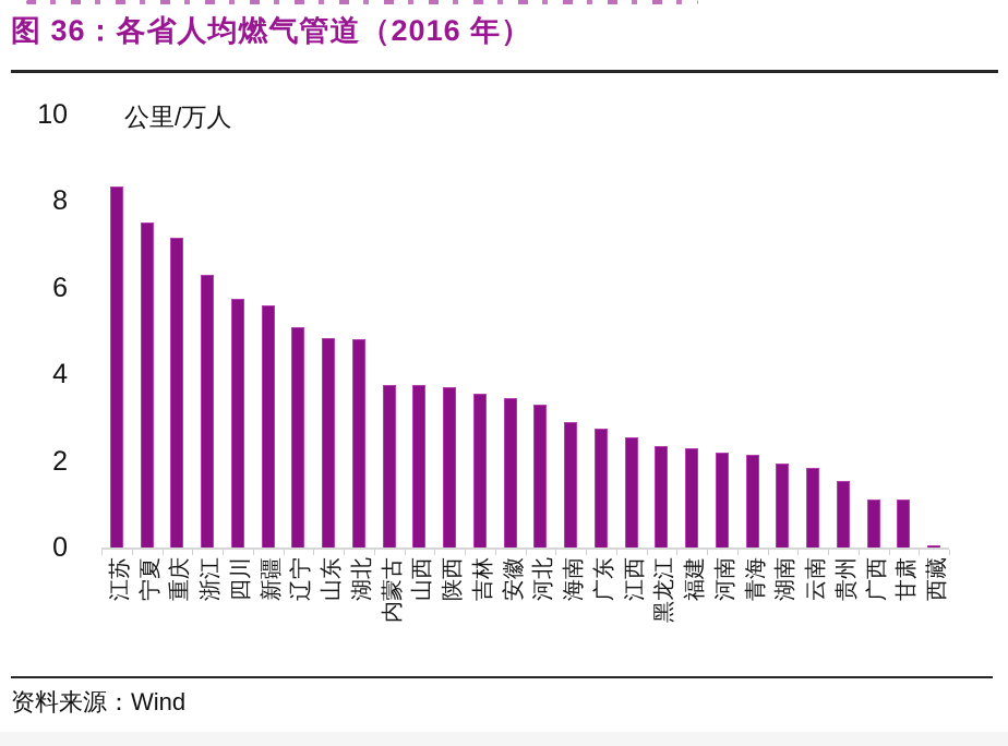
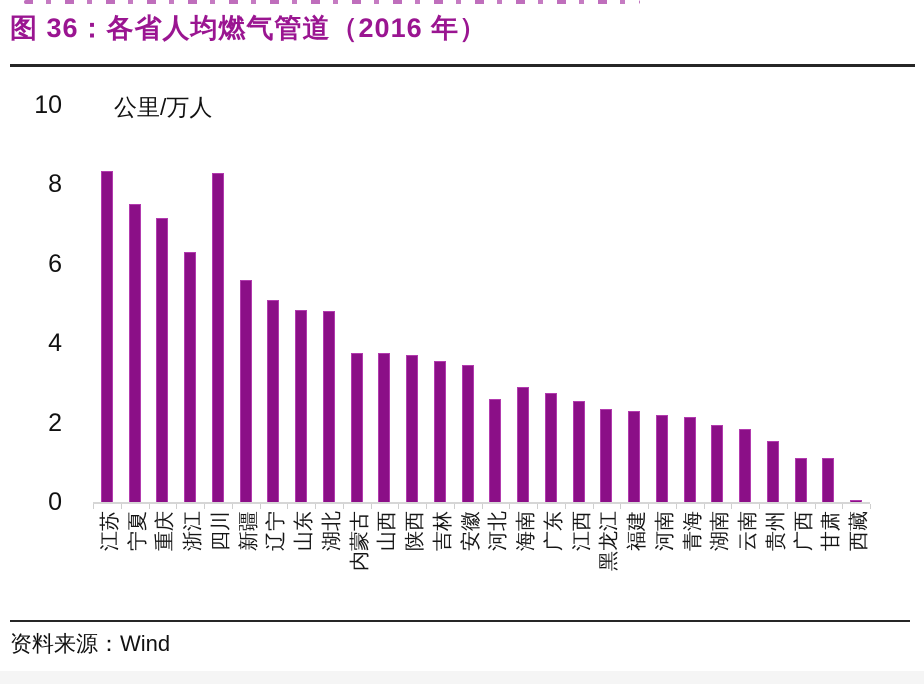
四川: 5.8 -> 8.3
河北: 3.3 -> 2.6
